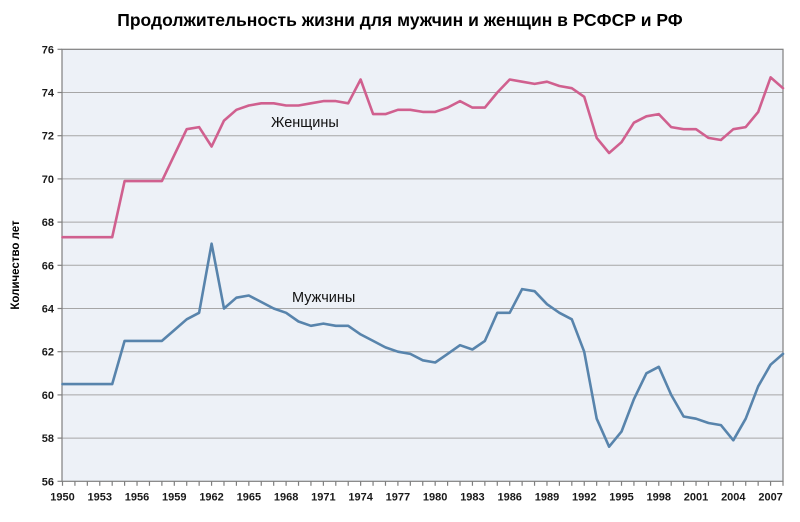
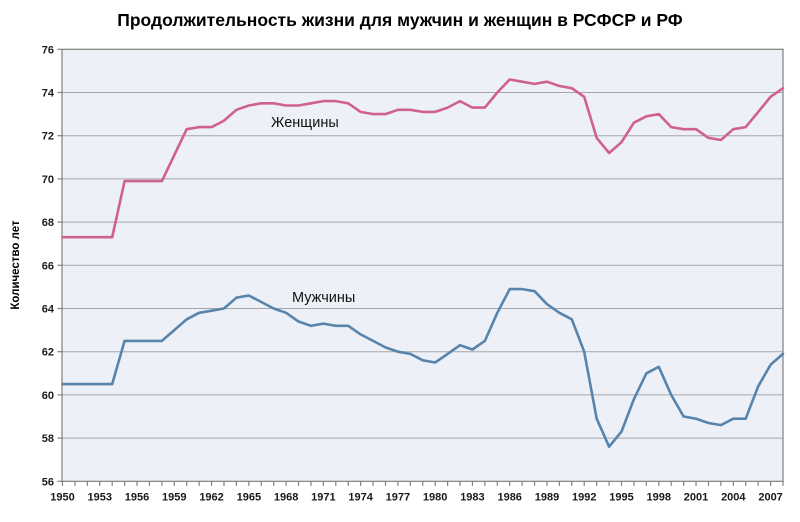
Женщины/1962: 71.5 -> 72.4
Мужчины/1962: 67.0 -> 63.9
Женщины/1974: 74.6 -> 73.1
Мужчины/1986: 63.8 -> 64.9
Мужчины/2004: 57.9 -> 58.9
Женщины/2007: 74.7 -> 73.8
